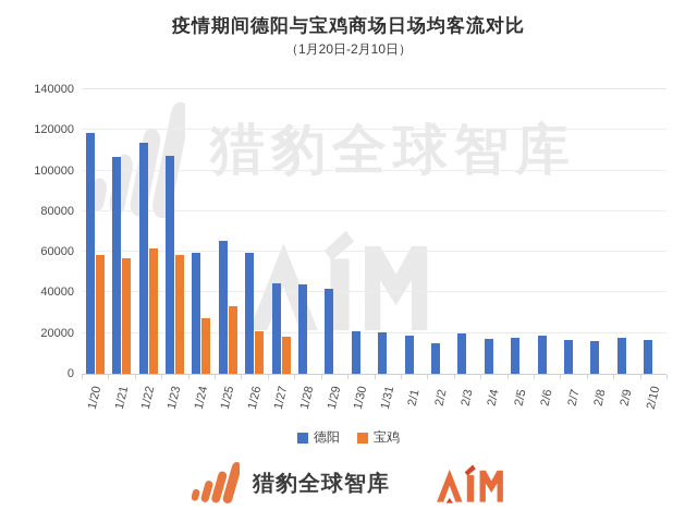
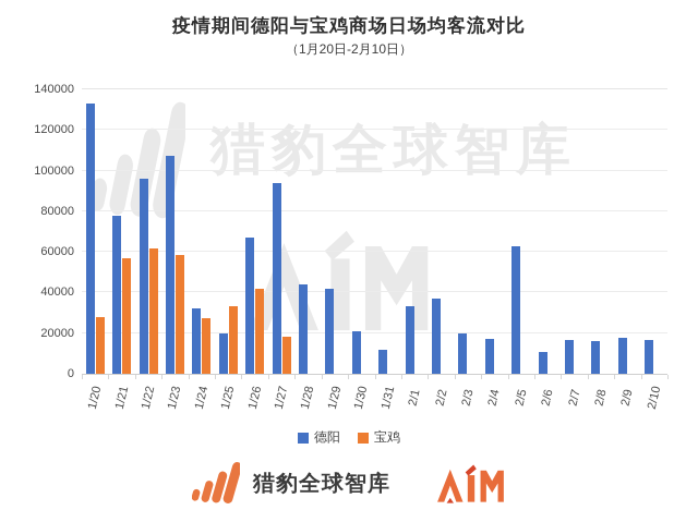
德阳/1/20: 118000 -> 133000
宝鸡/1/20: 58000 -> 28000
德阳/1/21: 106000 -> 78000
德阳/1/22: 114000 -> 96000
德阳/1/24: 60000 -> 32000
德阳/1/25: 66000 -> 20000
德阳/1/26: 60000 -> 67000
宝鸡/1/26: 21000 -> 42000
德阳/1/27: 44000 -> 94000
德阳/1/31: 20000 -> 12000
德阳/2/1: 19000 -> 33000
德阳/2/2: 15000 -> 37000
德阳/2/5: 18000 -> 63000
德阳/2/6: 19000 -> 11000
